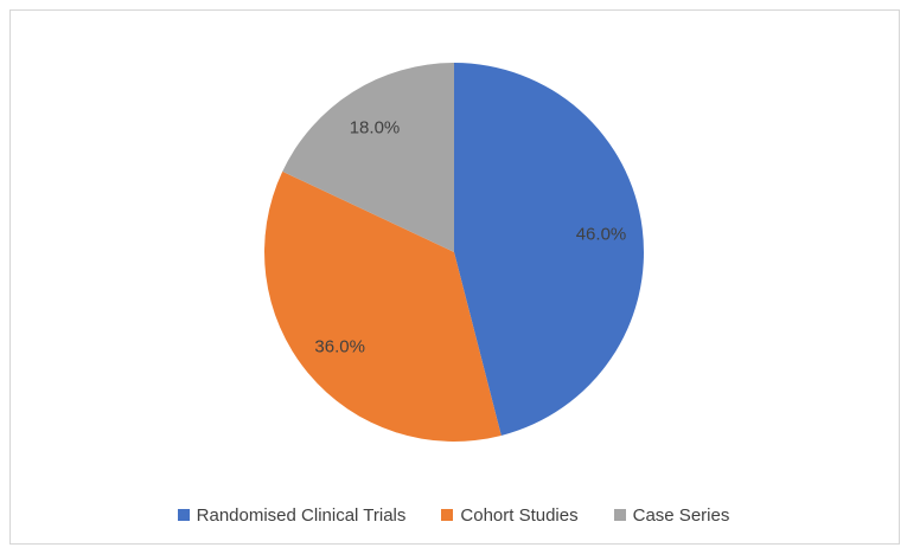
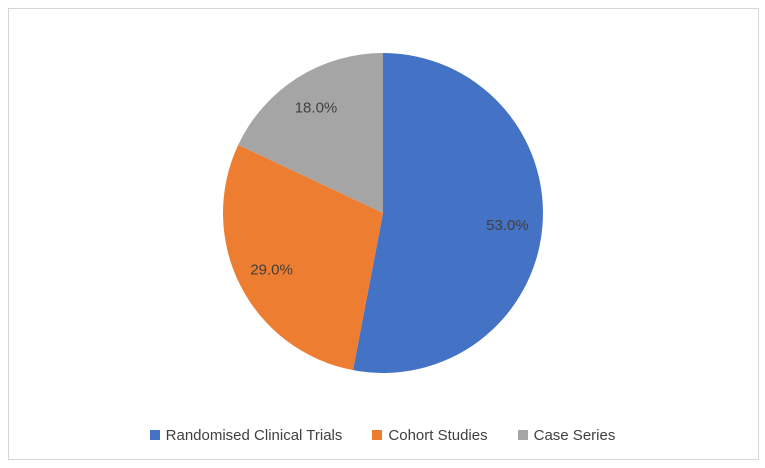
Randomised Clinical Trials: 46.0% -> 53.0%
Cohort Studies: 36.0% -> 29.0%
